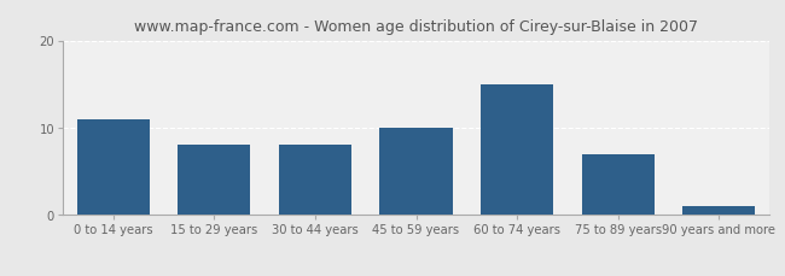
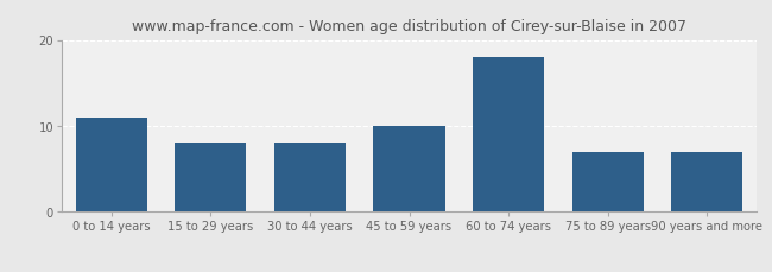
60 to 74 years: 15 -> 18
90 years and more: 1 -> 7
